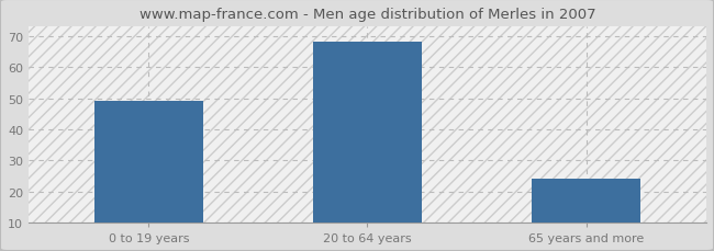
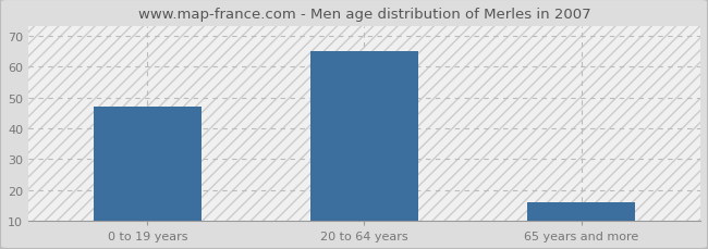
0 to 19 years: 49 -> 47
20 to 64 years: 68 -> 65
65 years and more: 24 -> 16
